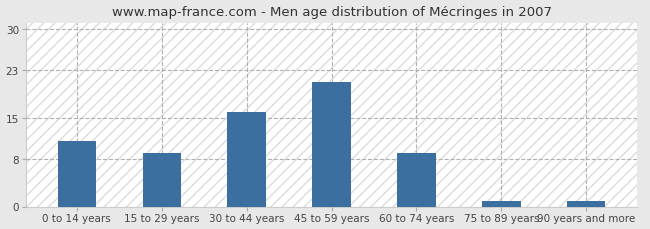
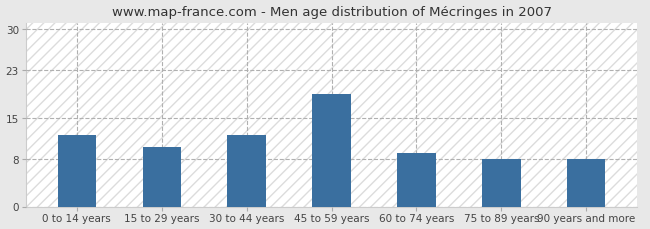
0 to 14 years: 11 -> 12
15 to 29 years: 9 -> 10
30 to 44 years: 16 -> 12
45 to 59 years: 21 -> 19
75 to 89 years: 1 -> 8
90 years and more: 1 -> 8
